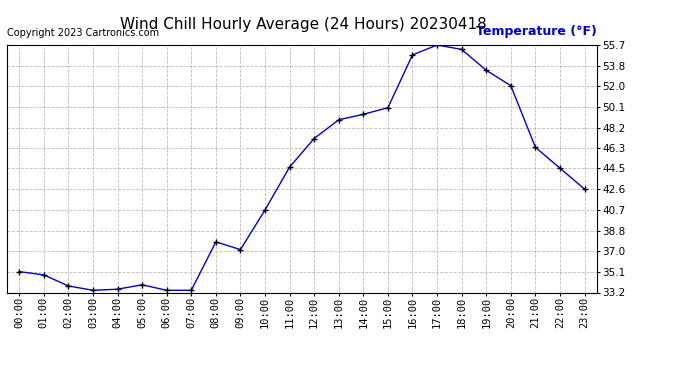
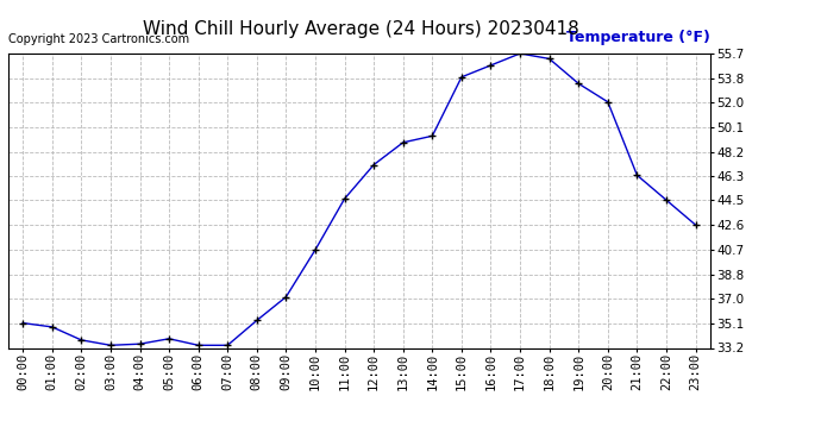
08:00: 37.8 -> 35.3
15:00: 50.0 -> 53.9
